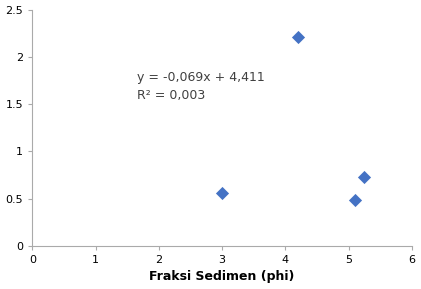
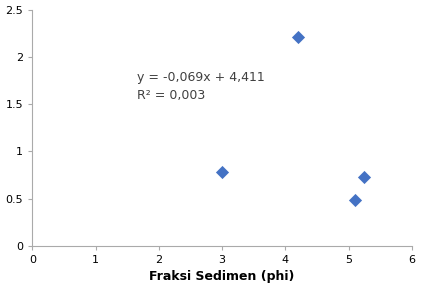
3: 0.56 -> 0.78
